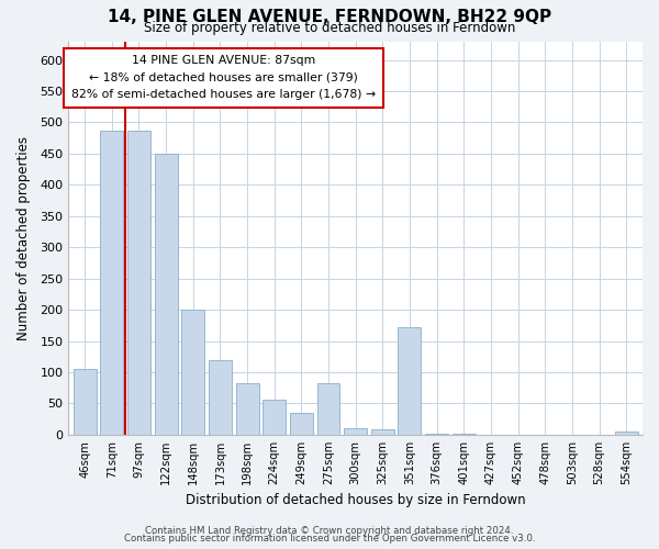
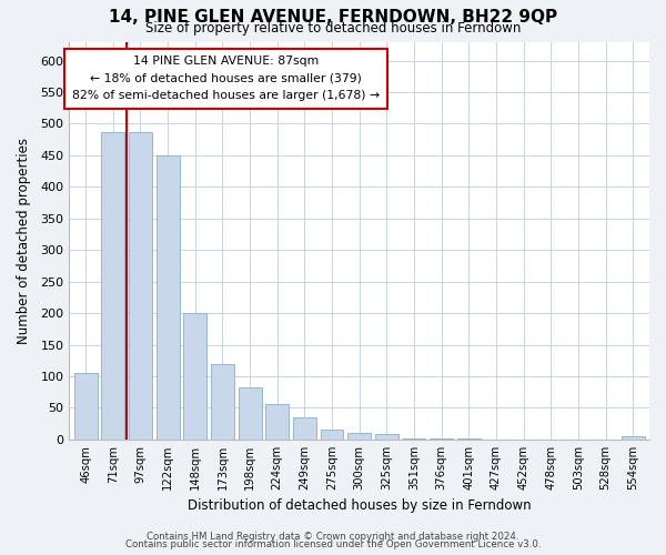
275sqm: 82 -> 15
351sqm: 172 -> 2
